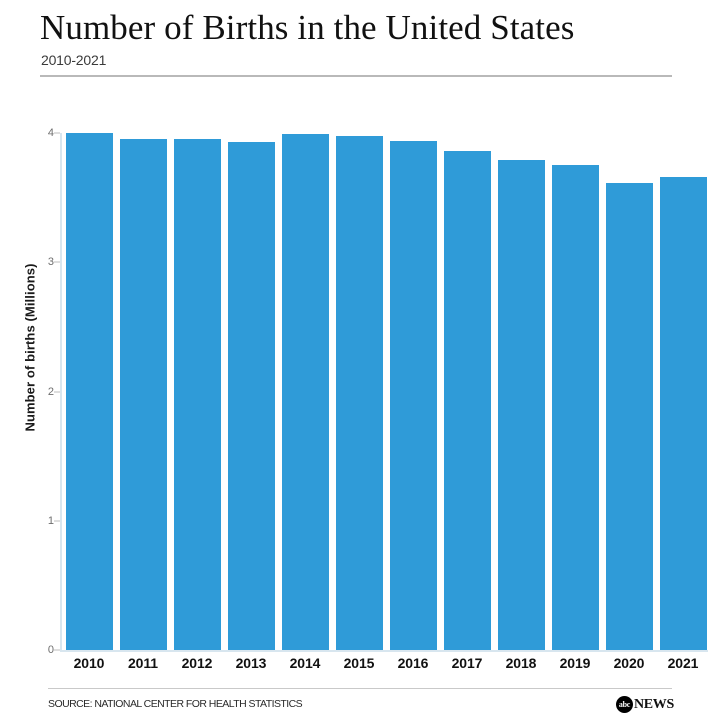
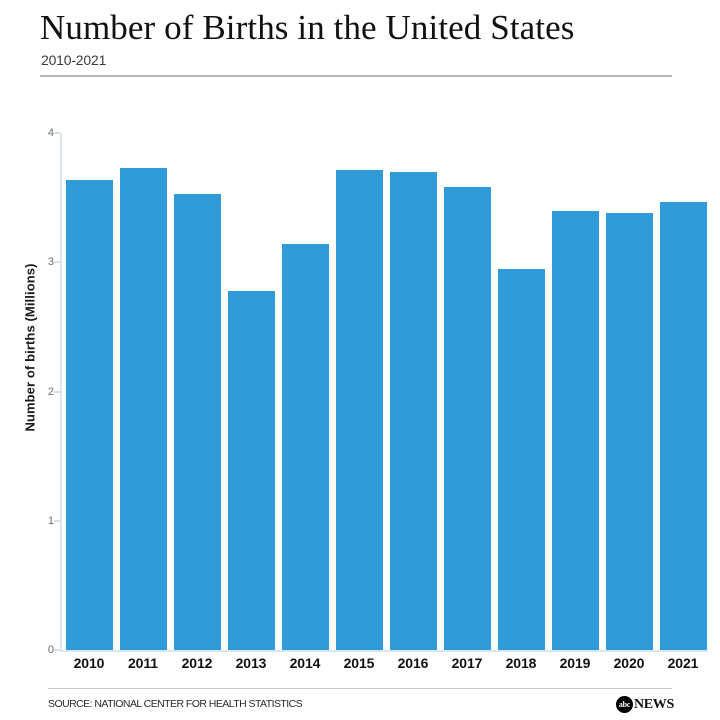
2010: 4.00 -> 3.64
2011: 3.95 -> 3.73
2012: 3.95 -> 3.53
2013: 3.93 -> 2.78
2014: 3.99 -> 3.14
2015: 3.98 -> 3.71
2016: 3.94 -> 3.70
2017: 3.86 -> 3.58
2018: 3.79 -> 2.95
2019: 3.75 -> 3.40
2020: 3.61 -> 3.38
2021: 3.66 -> 3.47
